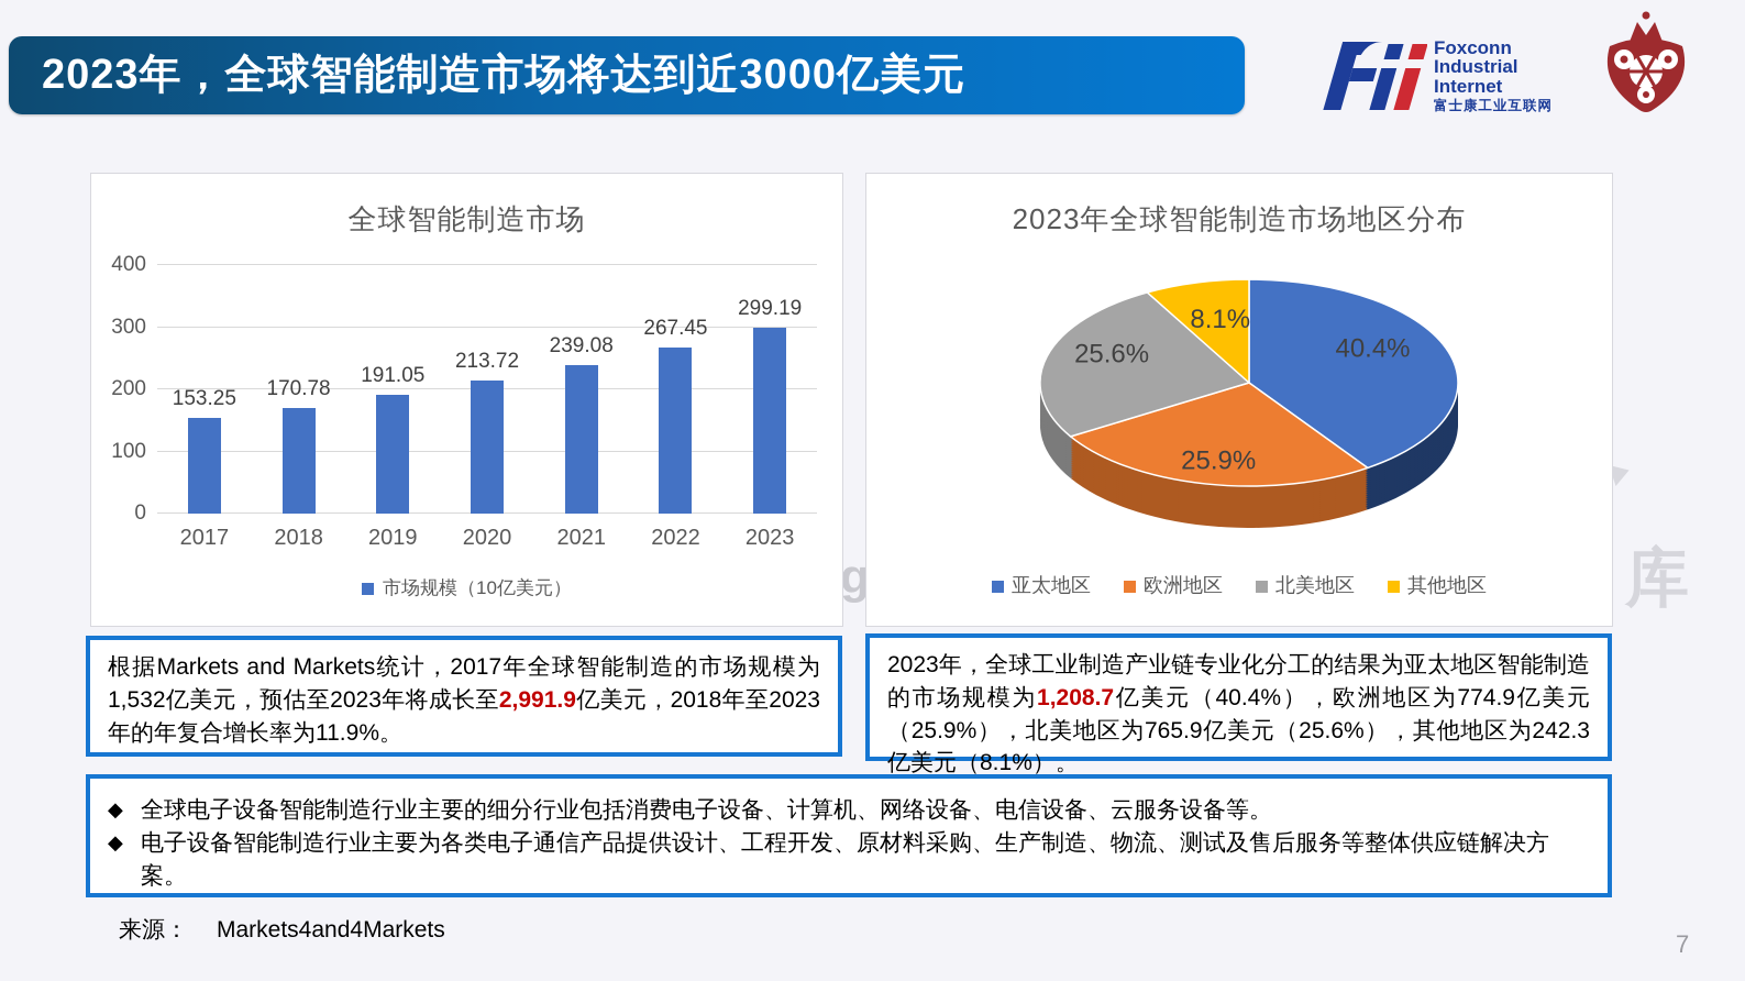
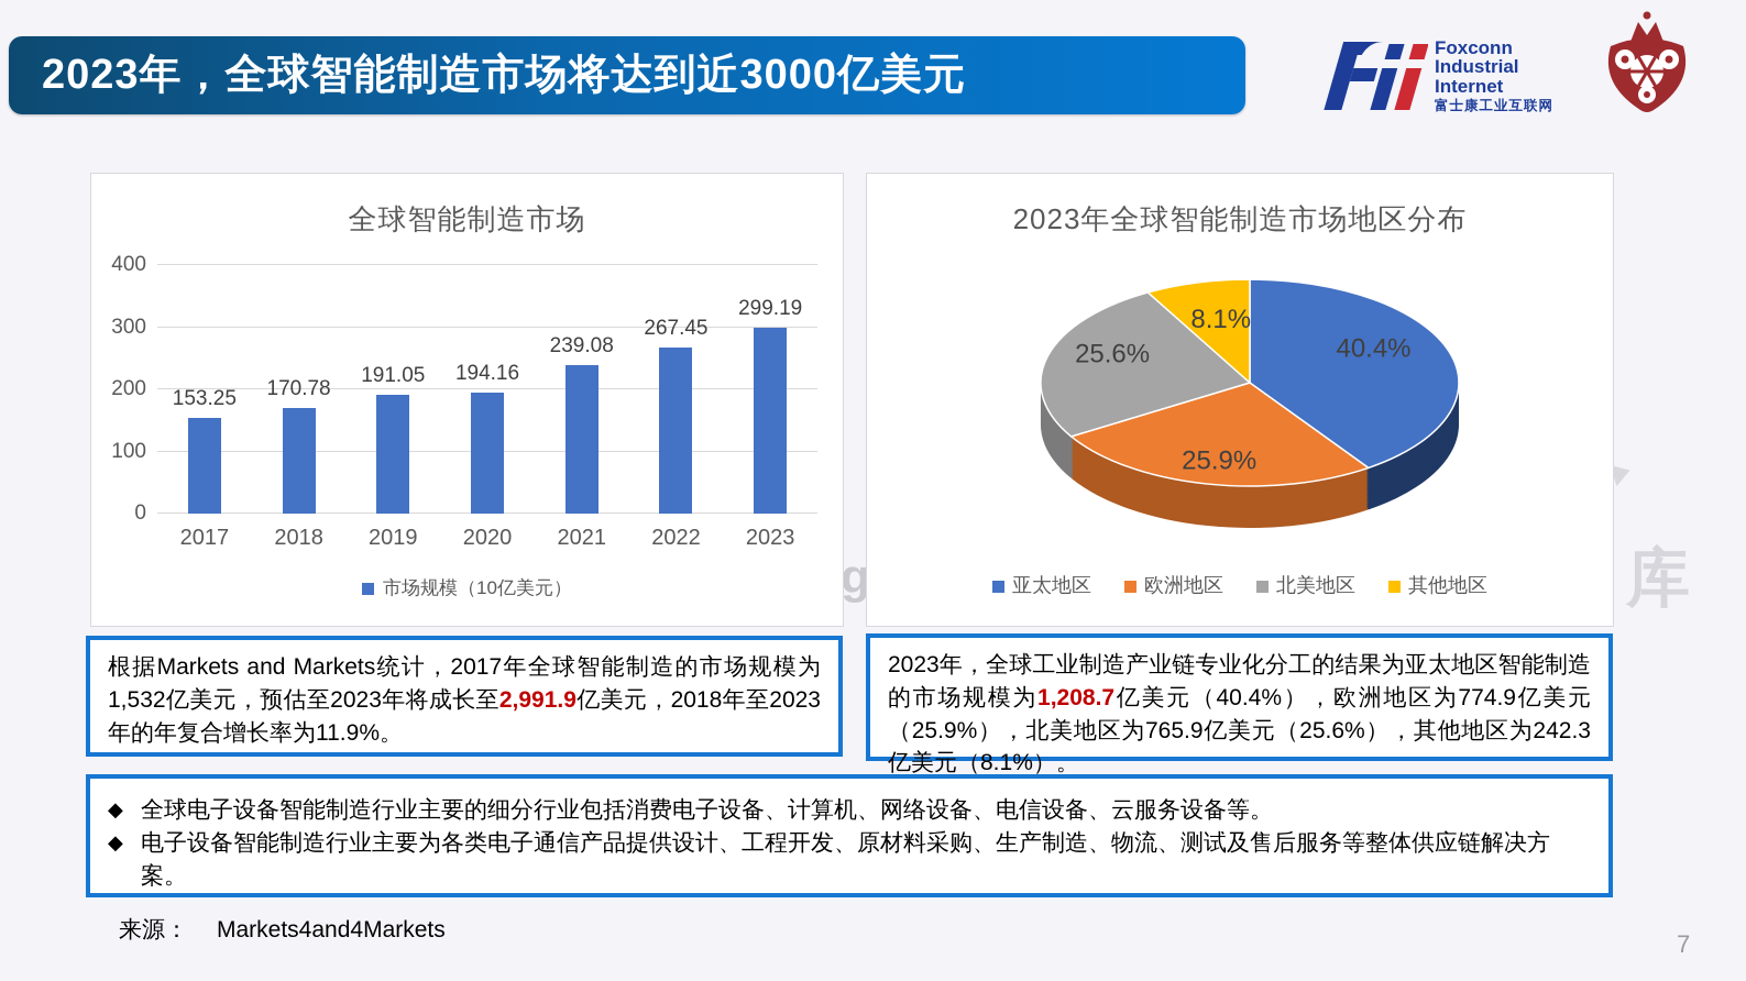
全球智能制造市场/2020: 213.72 -> 194.16
